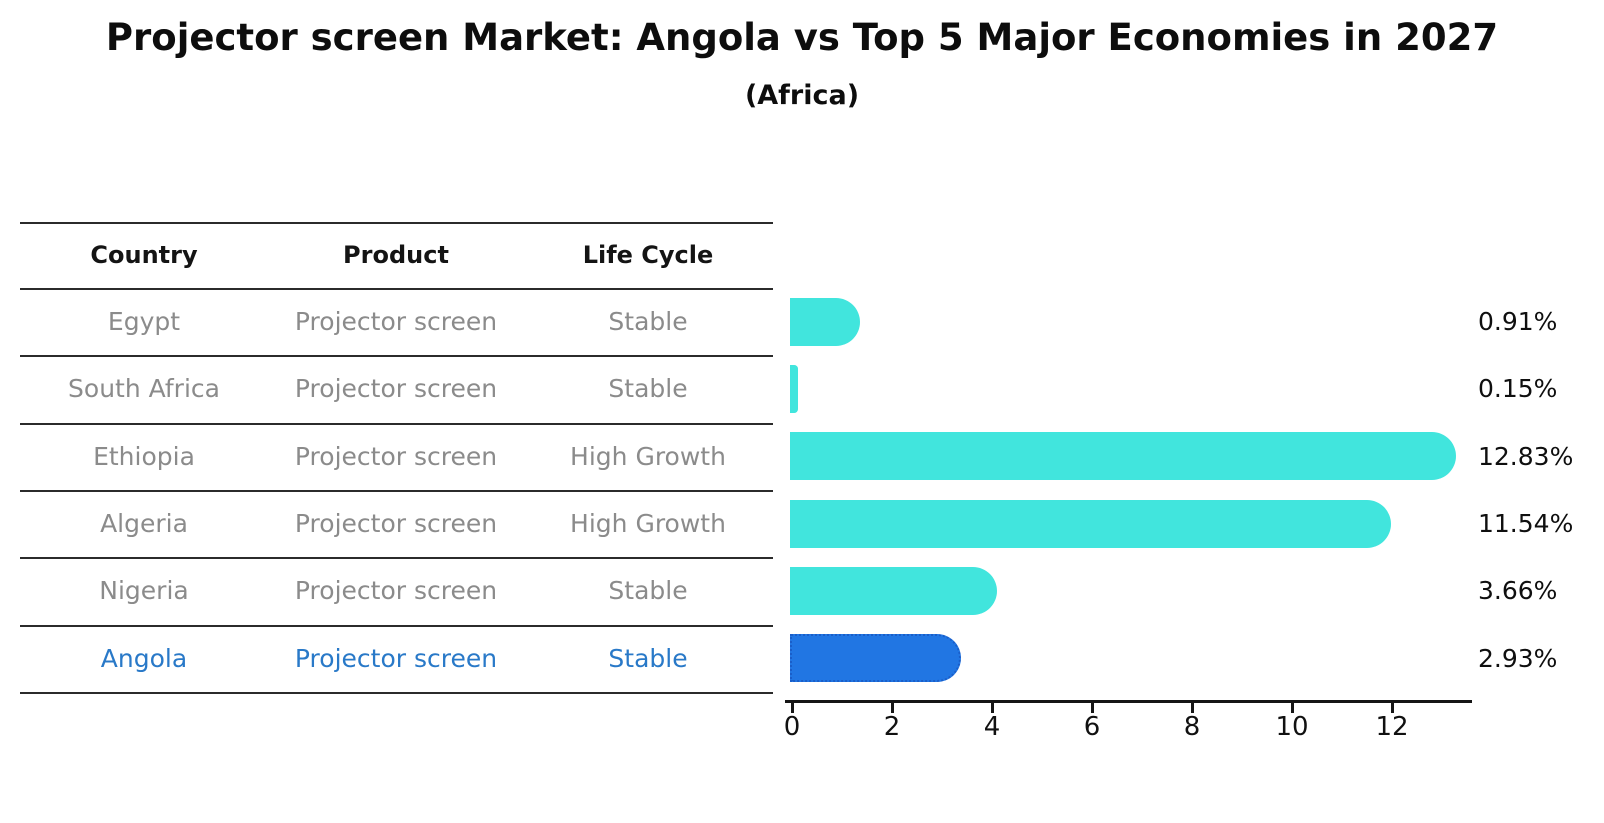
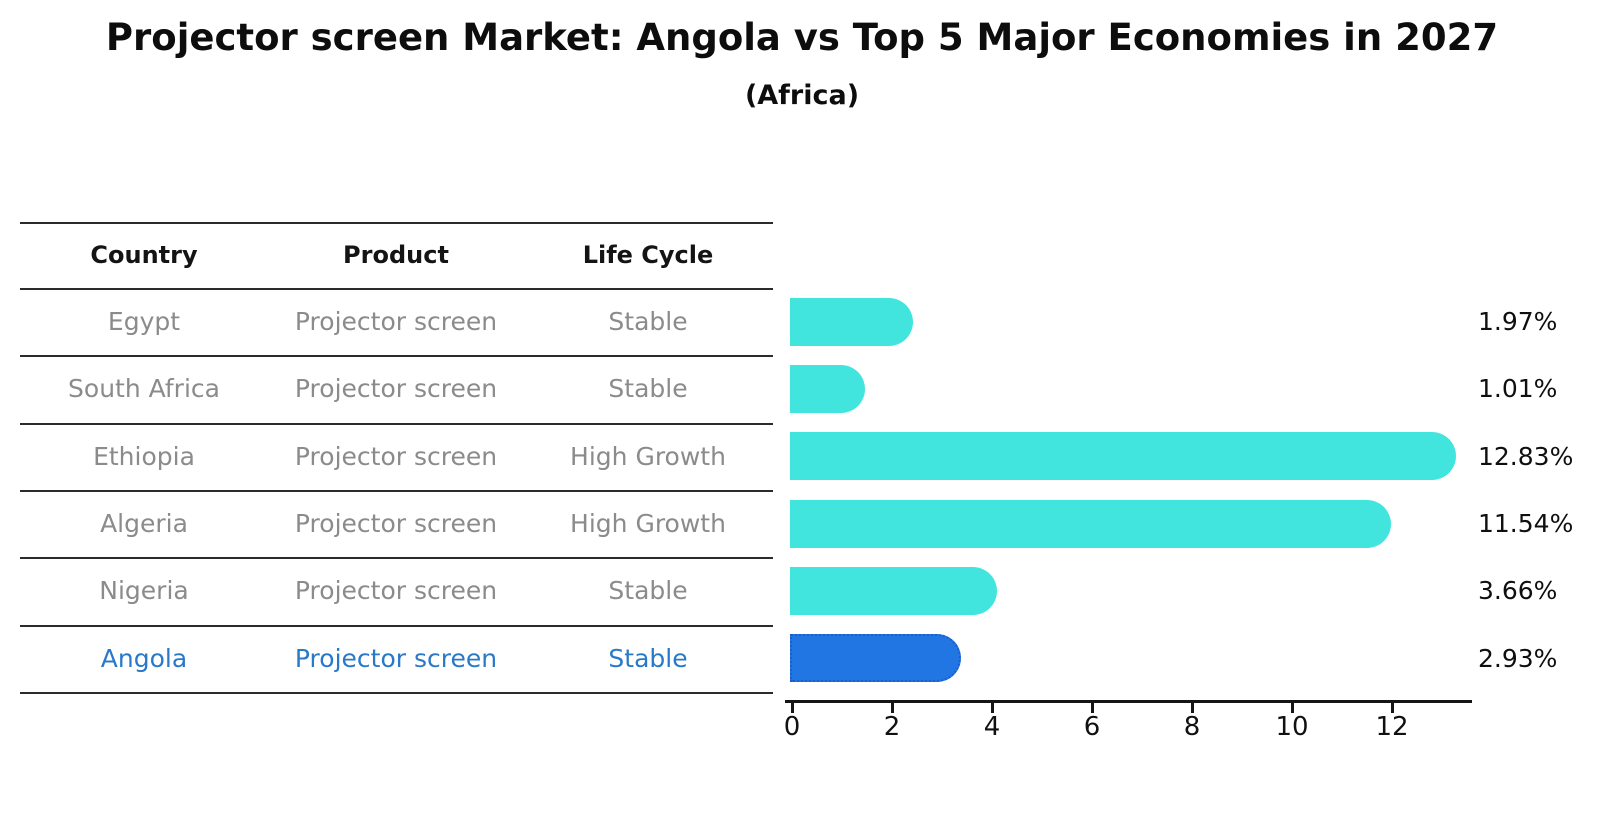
Egypt: 0.91% -> 1.97%
South Africa: 0.15% -> 1.01%
